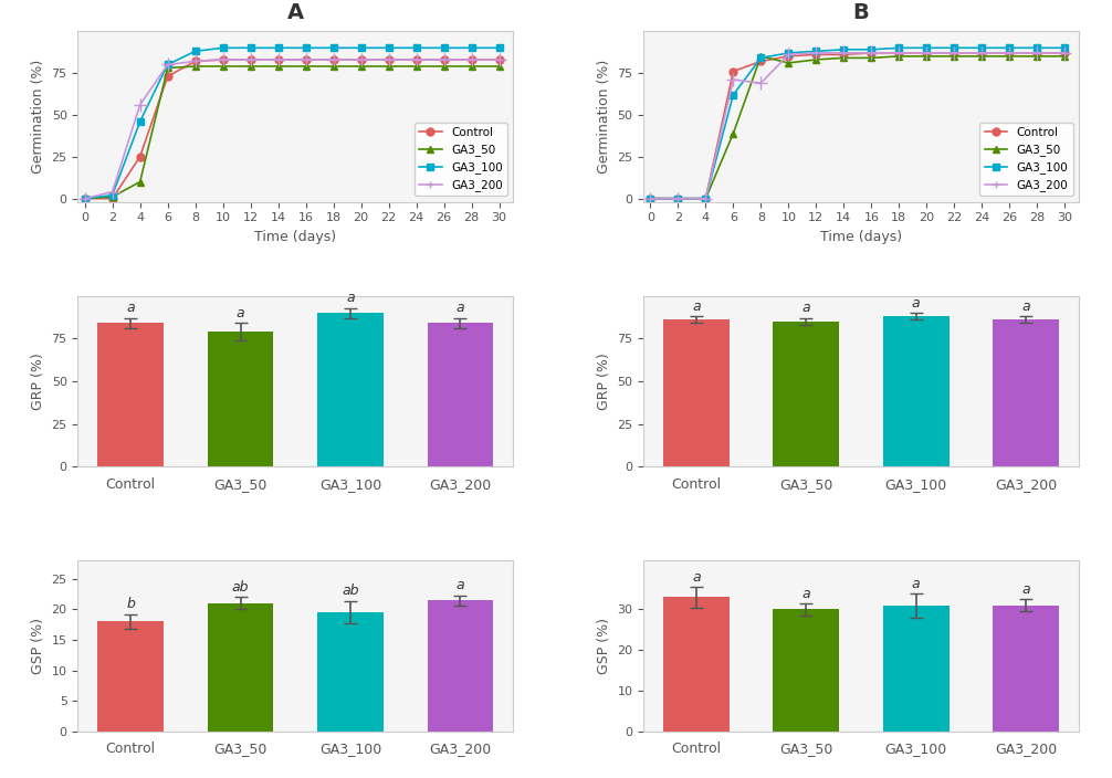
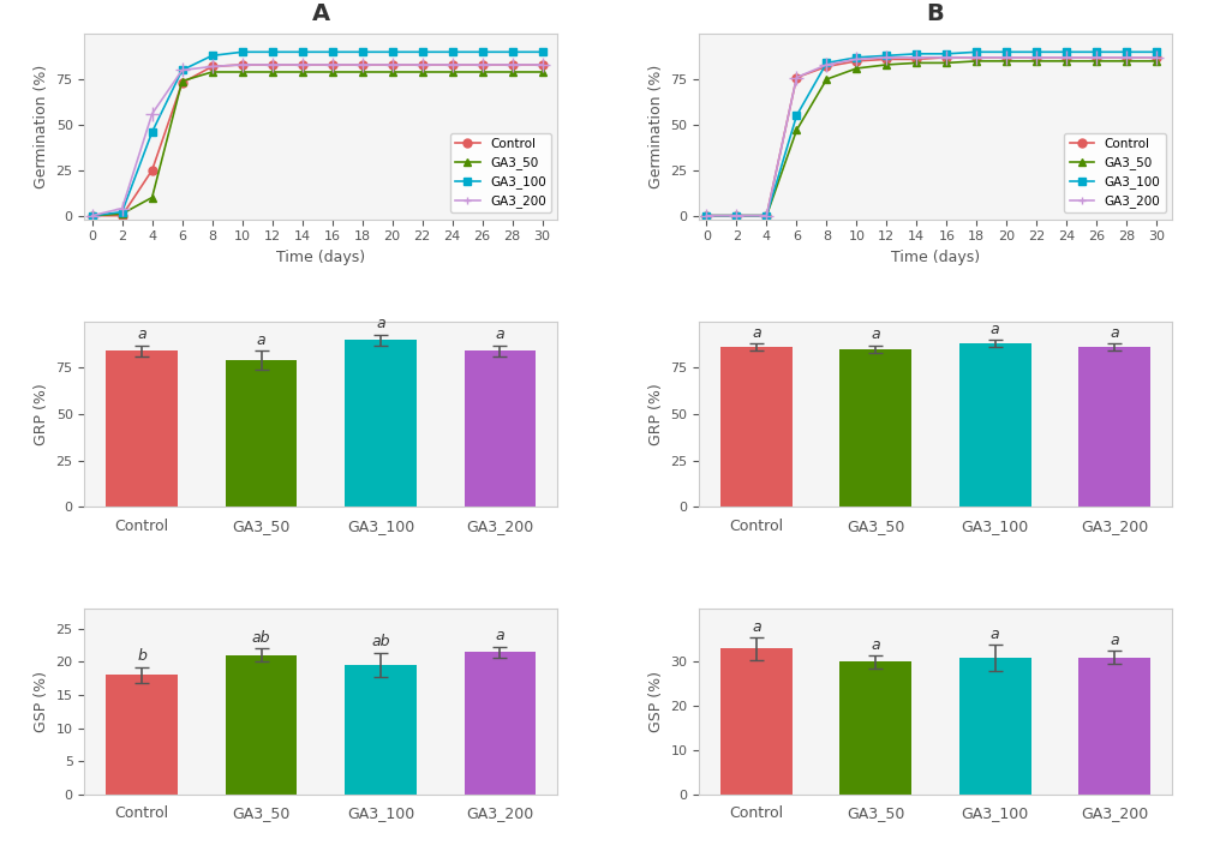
A/GA3_50/6: 78 -> 74
B/GA3_50/6: 39 -> 47
B/GA3_100/6: 62 -> 55
B/GA3_200/6: 71 -> 76
B/GA3_50/8: 85 -> 75
B/GA3_200/8: 69 -> 83
